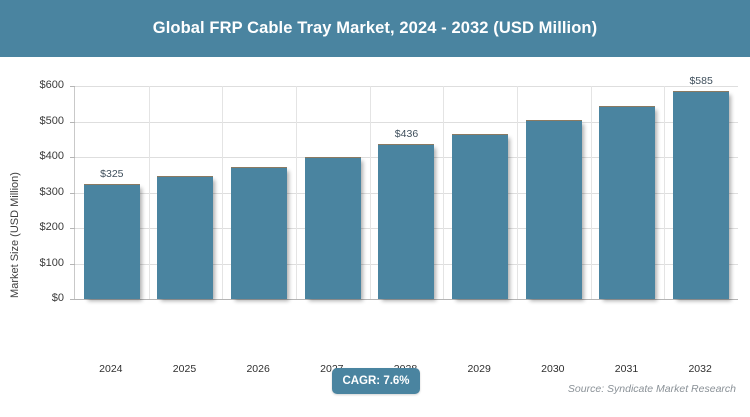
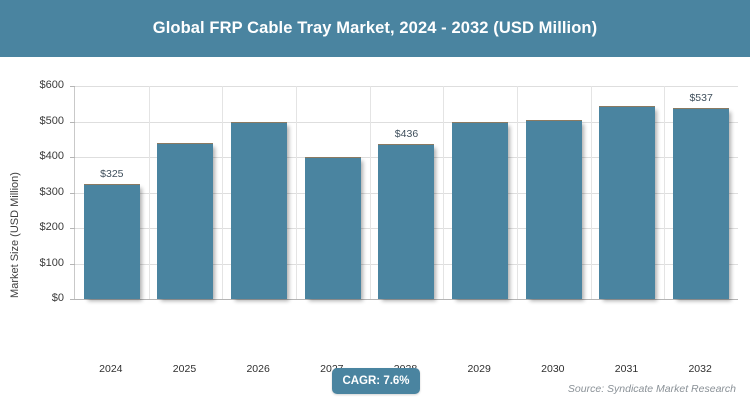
2025: $350 -> $440
2026: $370 -> $500
2029: $460 -> $500
2032: $585 -> $537
